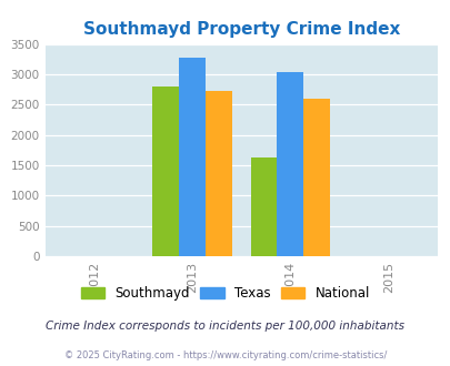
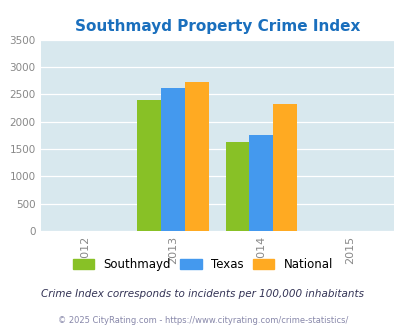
Southmayd/2013: 2800 -> 2400
Texas/2013: 3270 -> 2620
Texas/2014: 3030 -> 1760
National/2014: 2590 -> 2320
